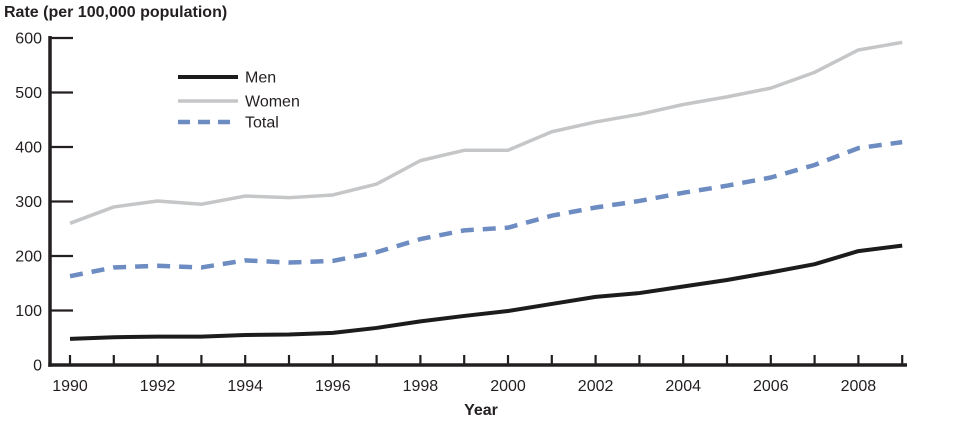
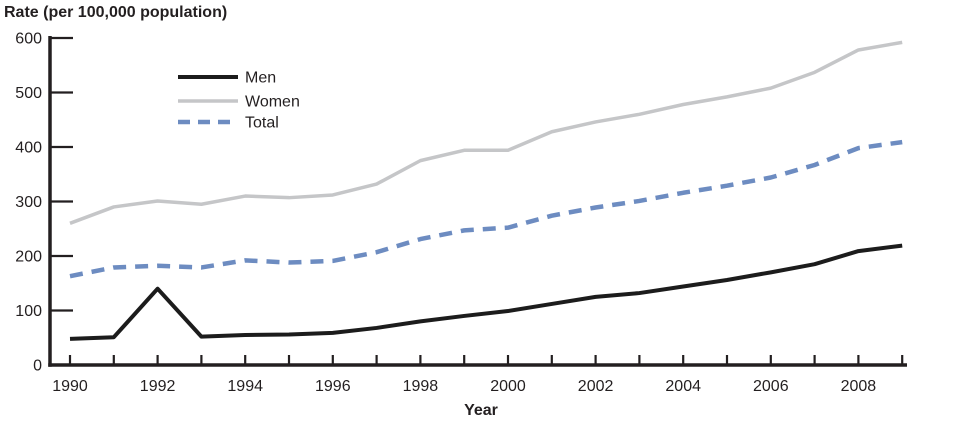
Men/1992: 50 -> 140
